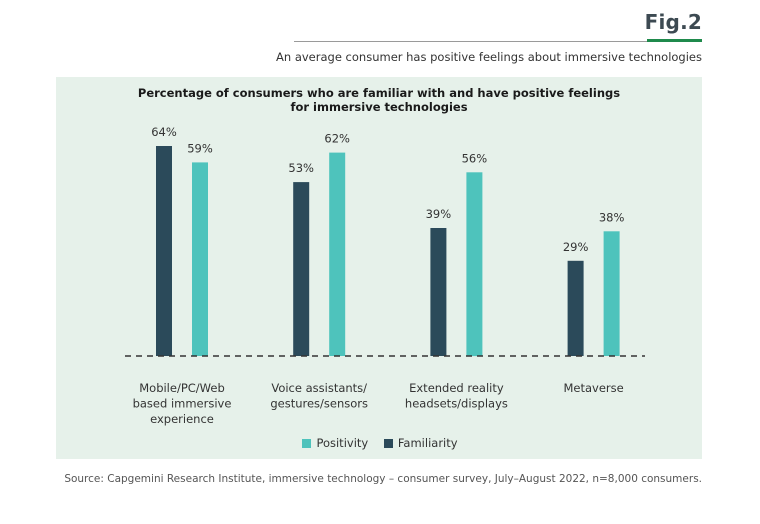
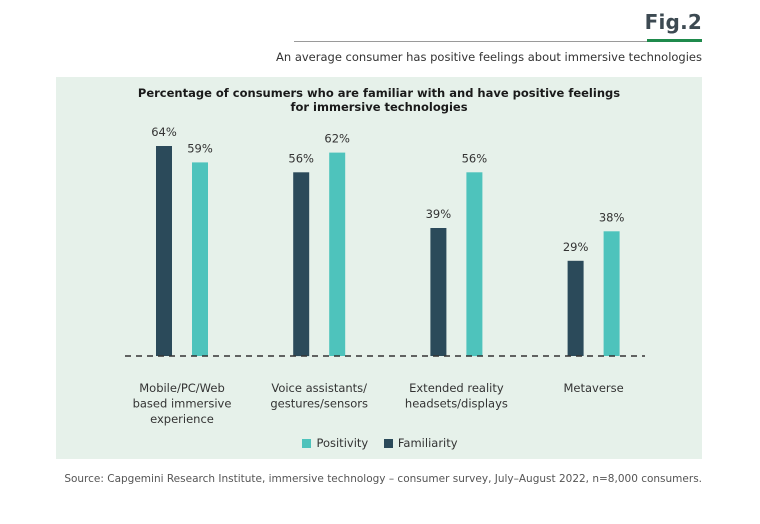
Familiarity/Voice assistants/ gestures/sensors: 53% -> 56%
